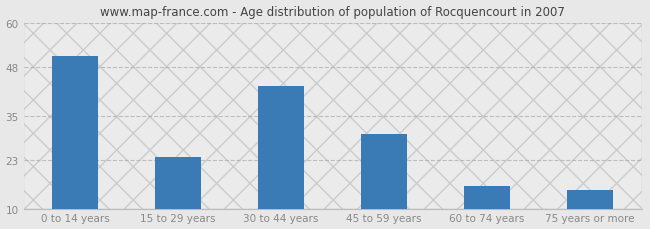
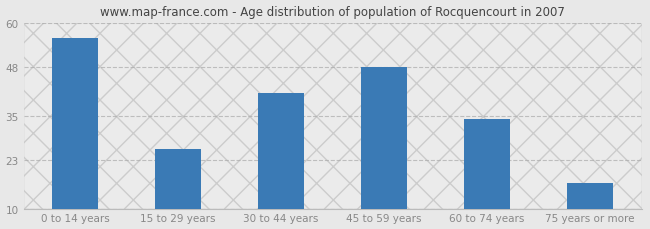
0 to 14 years: 51 -> 56
15 to 29 years: 24 -> 26
30 to 44 years: 43 -> 41
45 to 59 years: 30 -> 48
60 to 74 years: 16 -> 34
75 years or more: 15 -> 17
